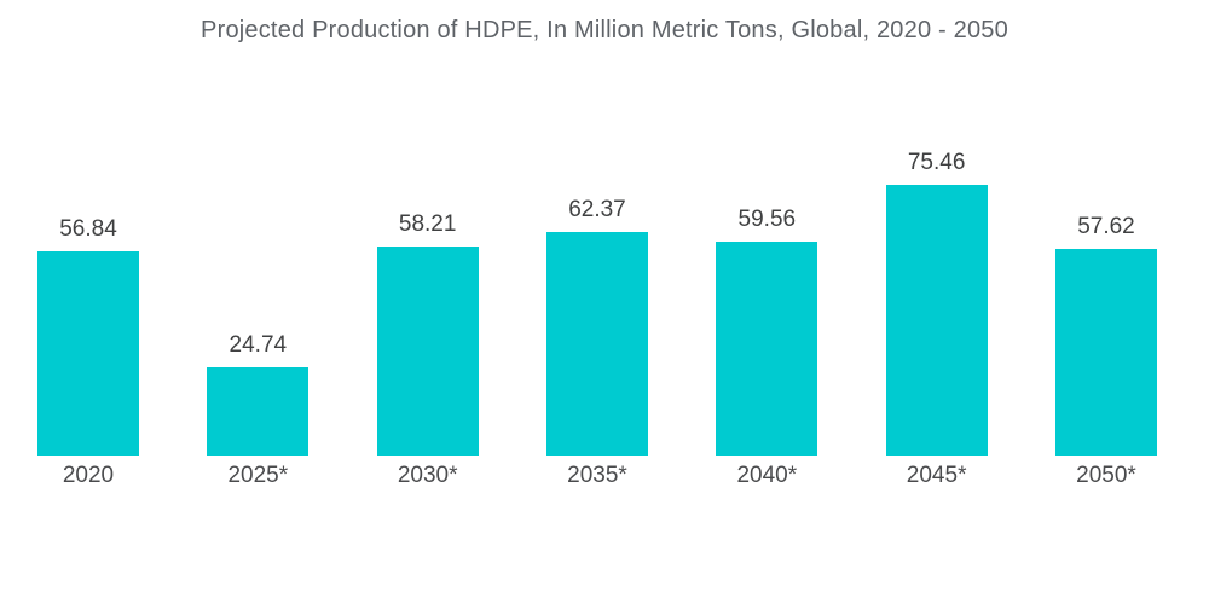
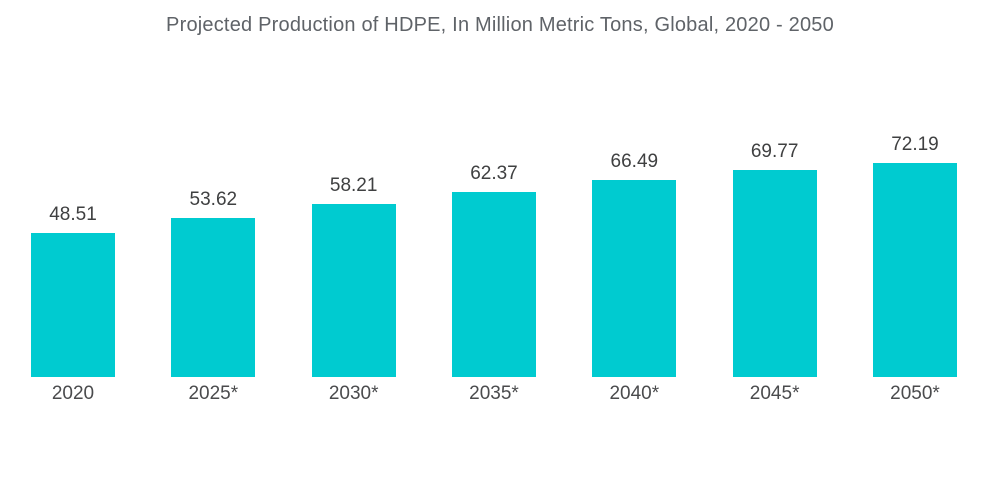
2020: 56.84 -> 48.51
2025*: 24.74 -> 53.62
2040*: 59.56 -> 66.49
2045*: 75.46 -> 69.77
2050*: 57.62 -> 72.19
